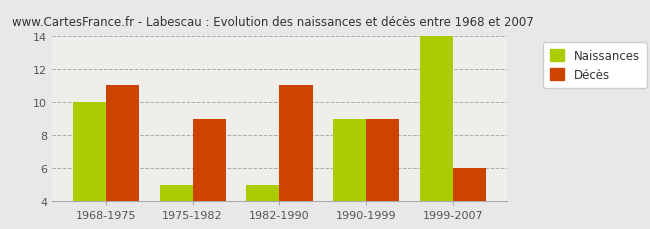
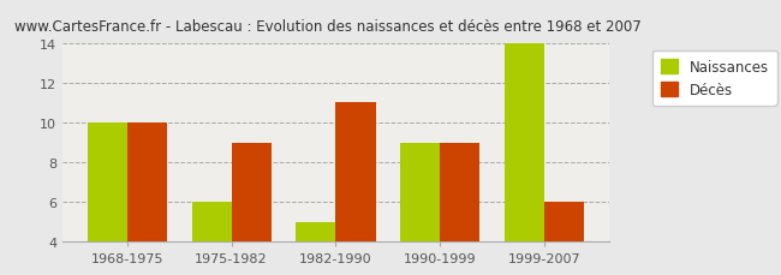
Décès/1968-1975: 11 -> 10
Naissances/1975-1982: 5 -> 6
